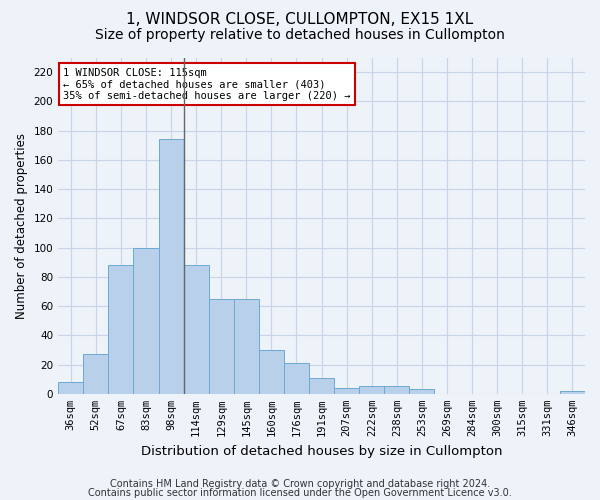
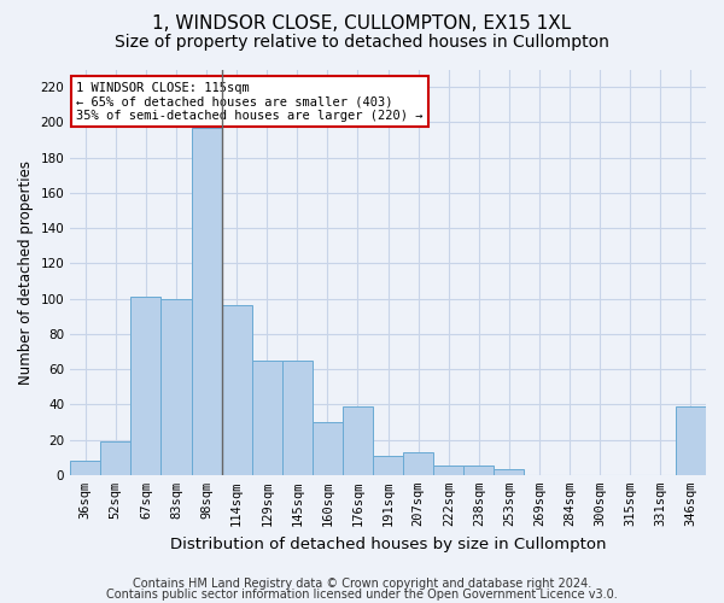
52sqm: 27 -> 19
67sqm: 88 -> 101
98sqm: 174 -> 197
114sqm: 88 -> 96
176sqm: 21 -> 39
207sqm: 4 -> 13
346sqm: 2 -> 39
